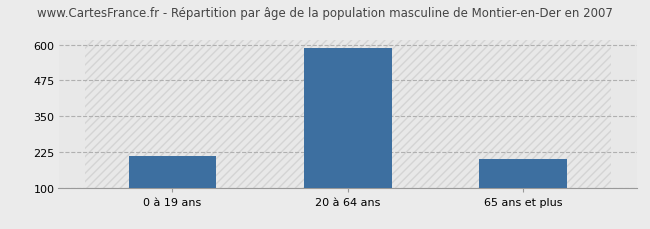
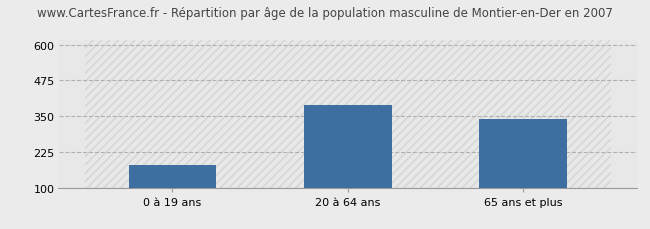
0 à 19 ans: 210 -> 180
20 à 64 ans: 590 -> 390
65 ans et plus: 200 -> 340
